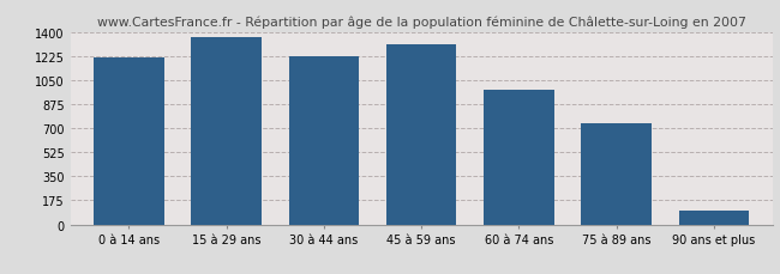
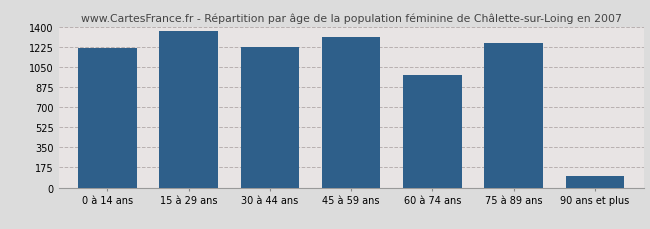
75 à 89 ans: 740 -> 1260
